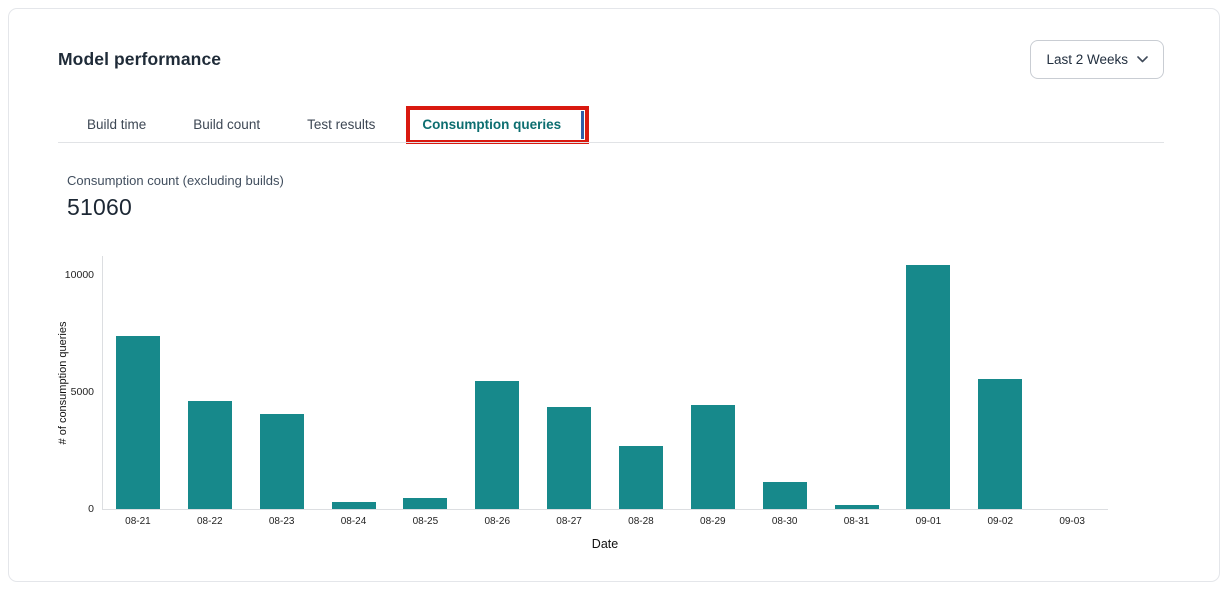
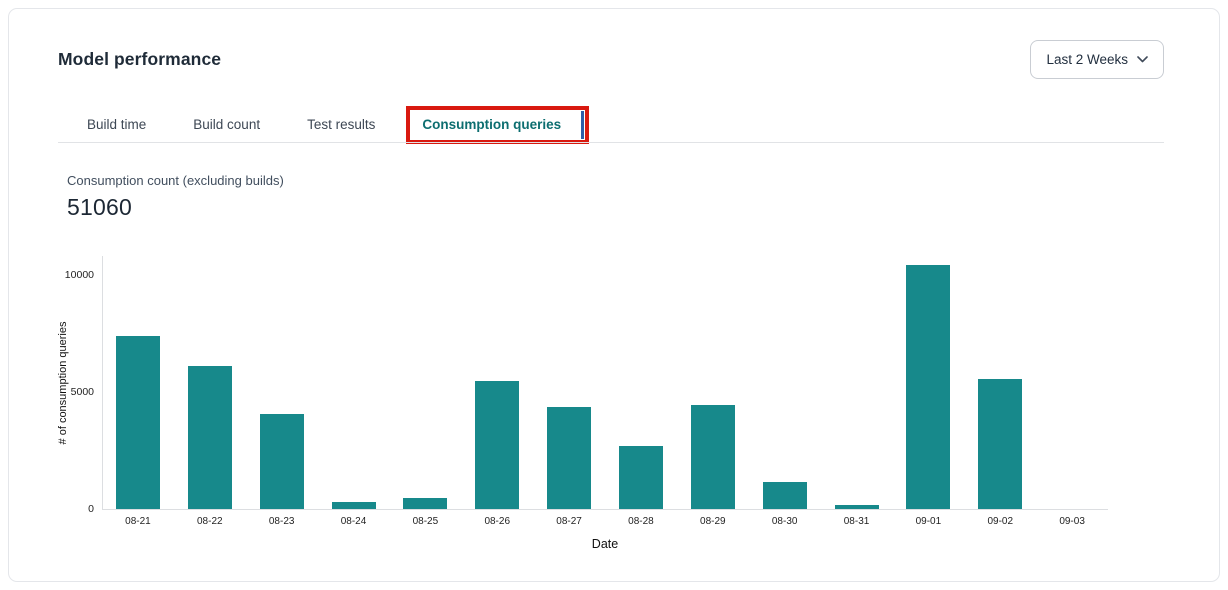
08-22: 4600 -> 6100
